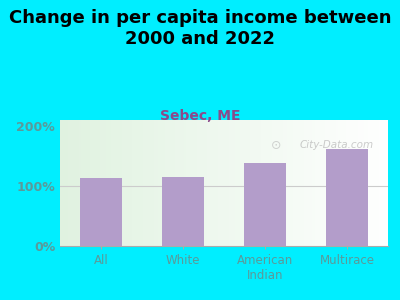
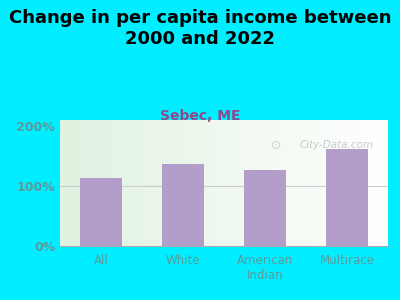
White: 115% -> 136%
American Indian: 138% -> 126%
